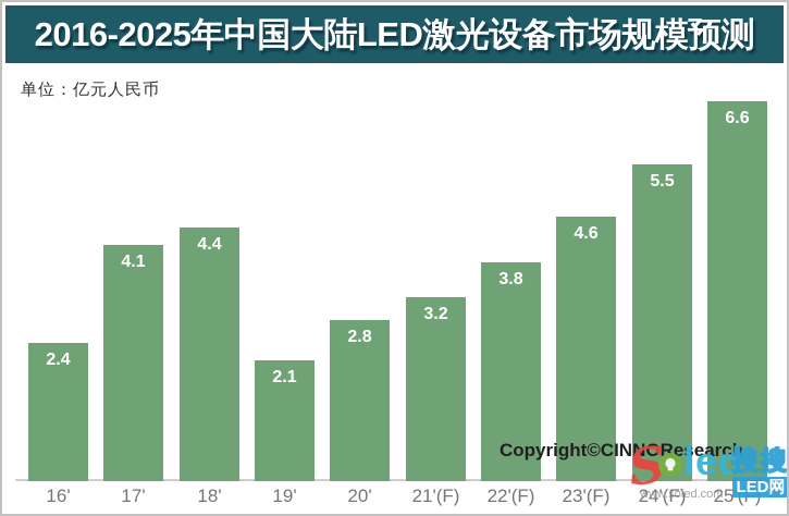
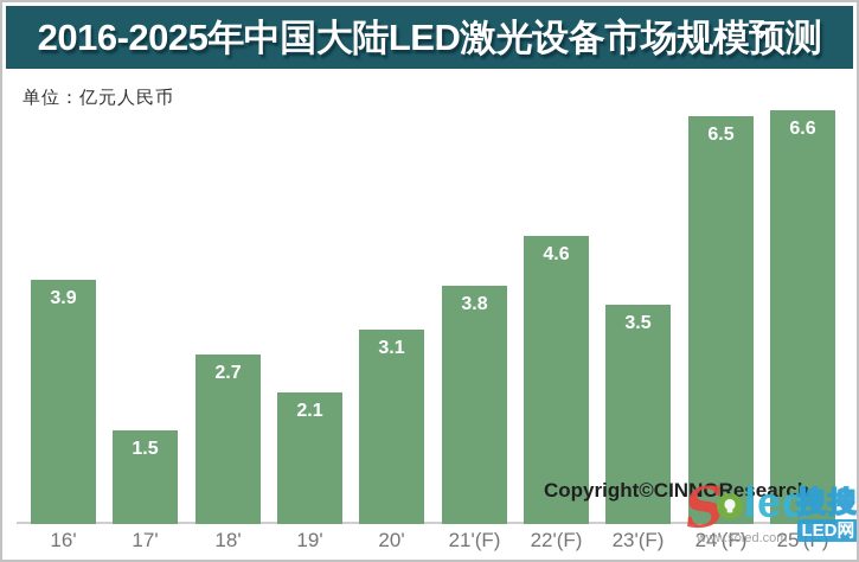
16': 2.4 -> 3.9
17': 4.1 -> 1.5
18': 4.4 -> 2.7
20': 2.8 -> 3.1
21'(F): 3.2 -> 3.8
22'(F): 3.8 -> 4.6
23'(F): 4.6 -> 3.5
24'(F): 5.5 -> 6.5
